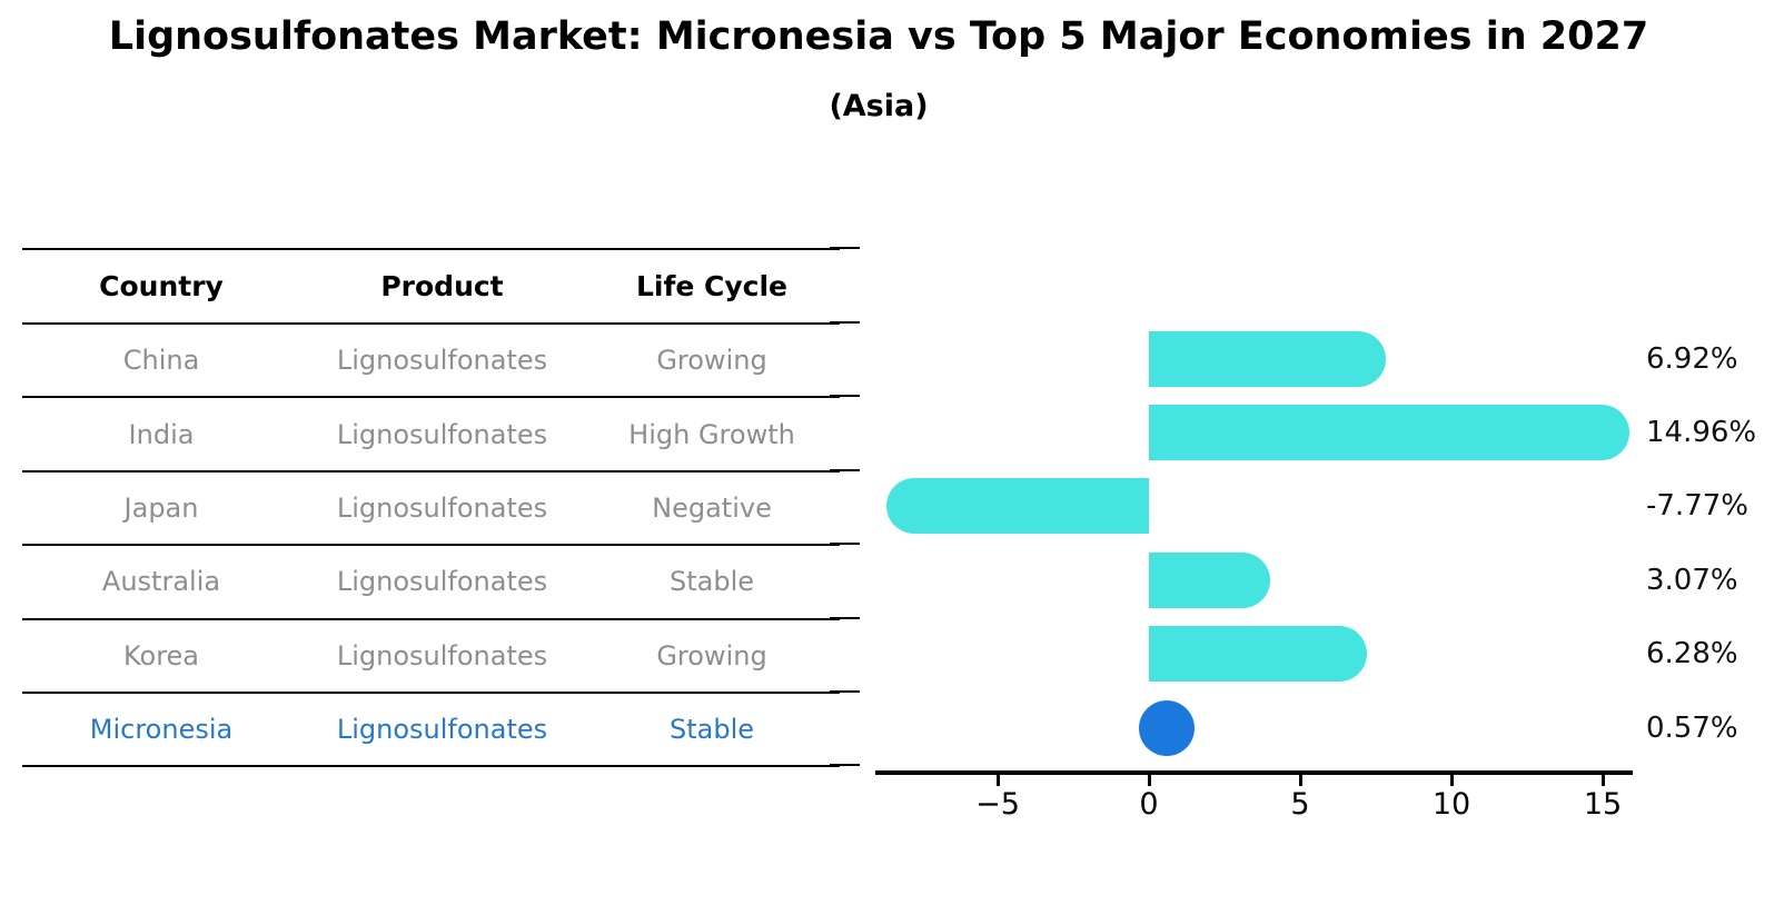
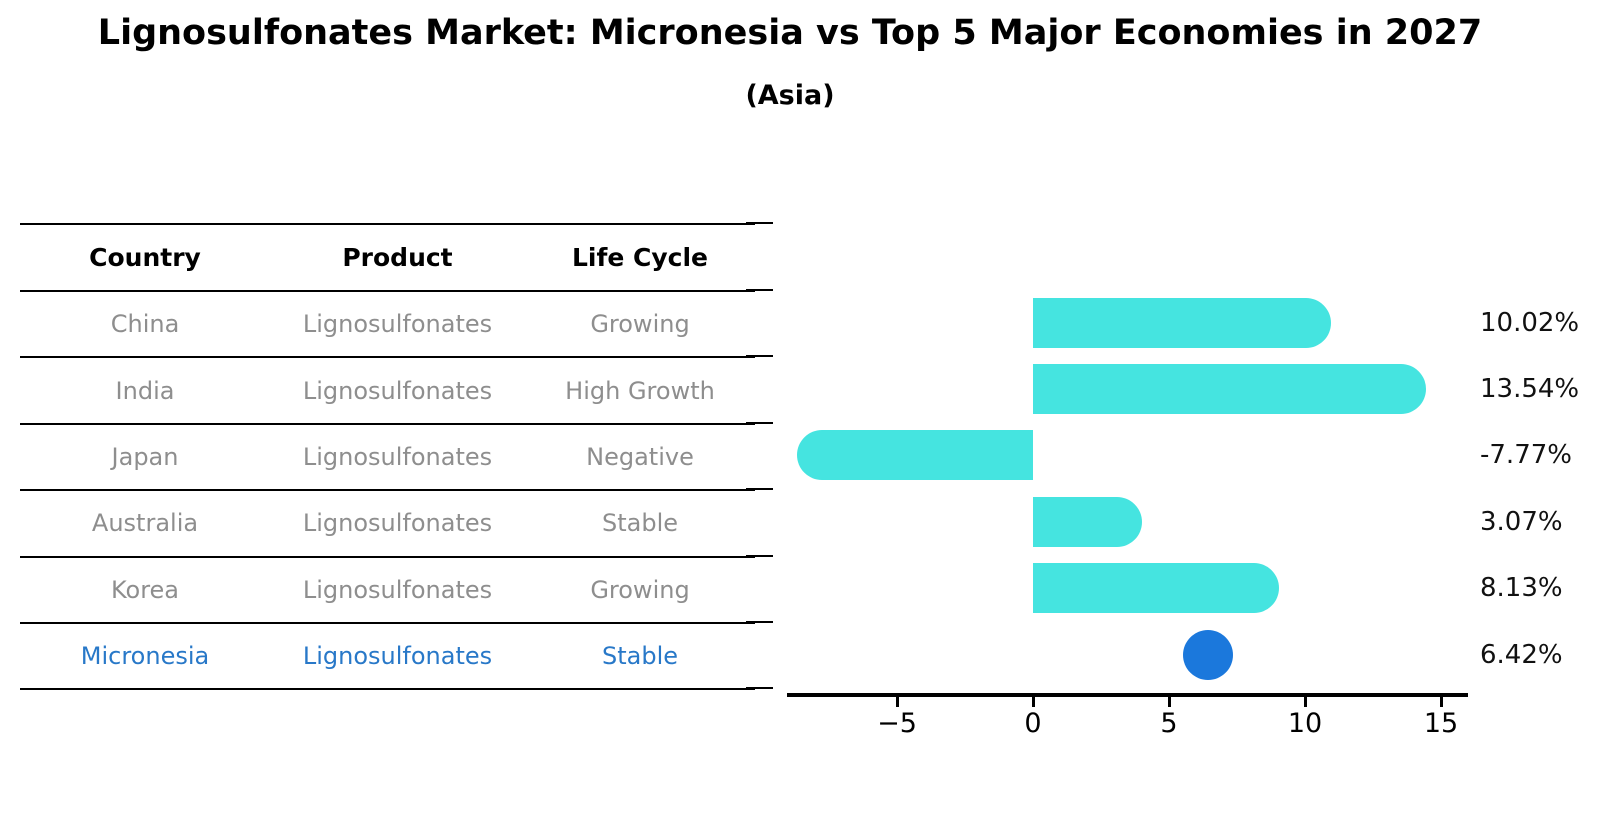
China: 6.92% -> 10.02%
India: 14.96% -> 13.54%
Korea: 6.28% -> 8.13%
Micronesia: 0.57% -> 6.42%
